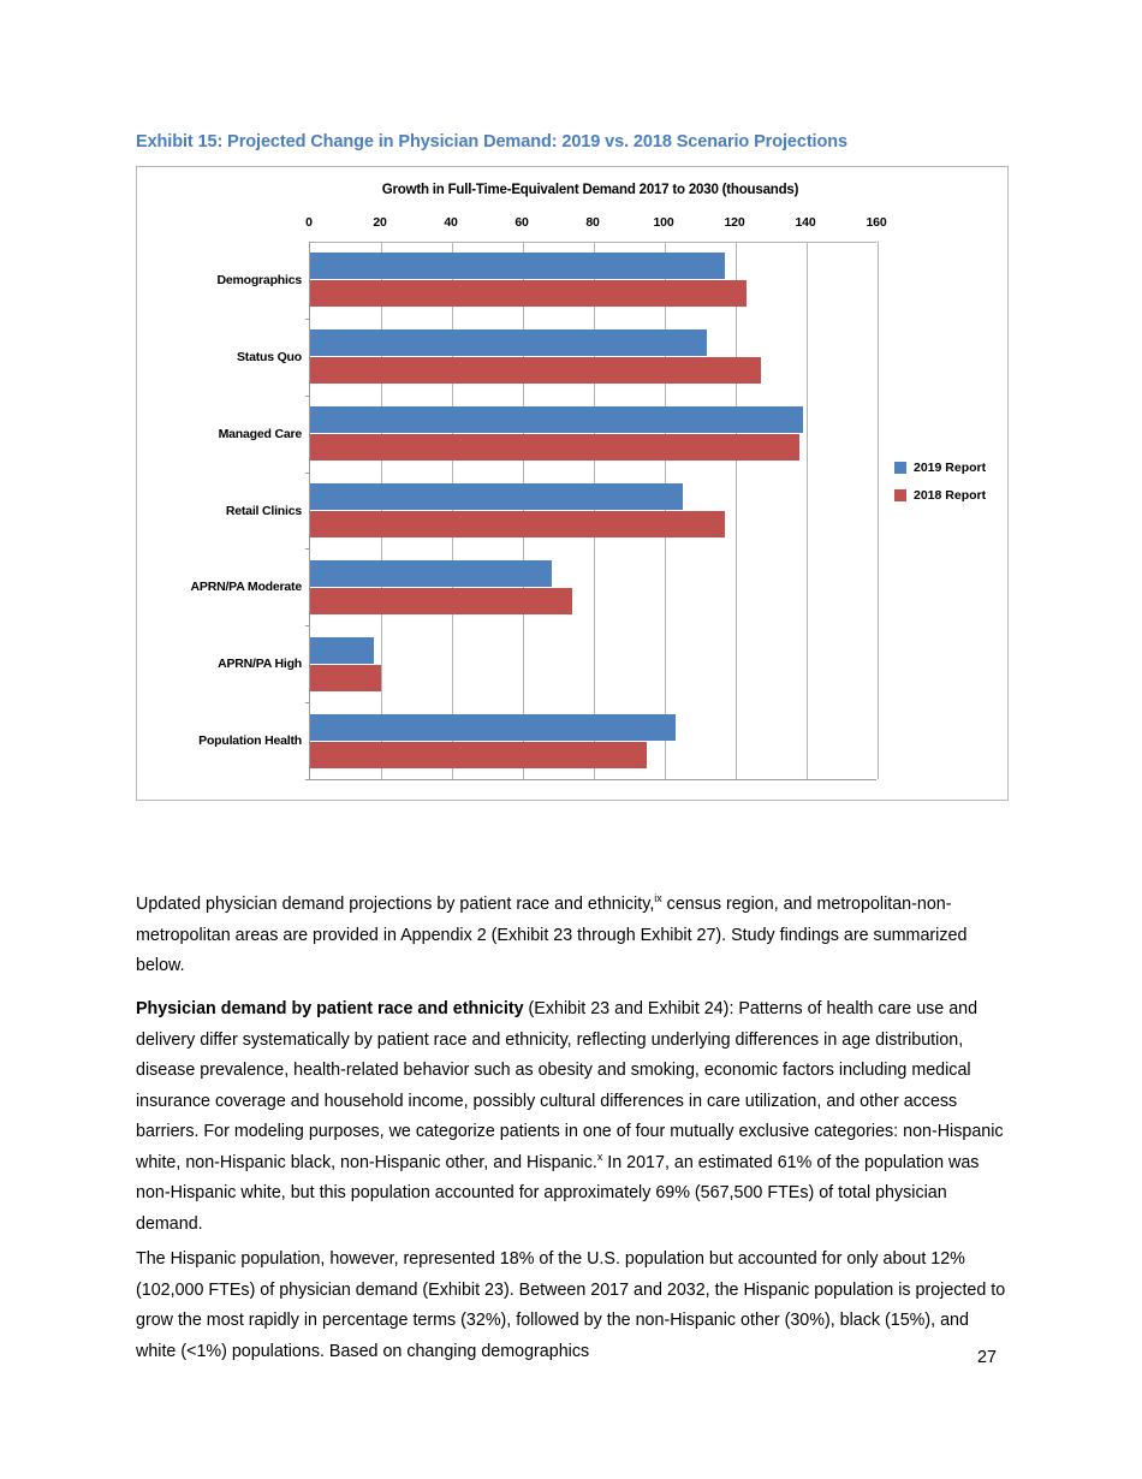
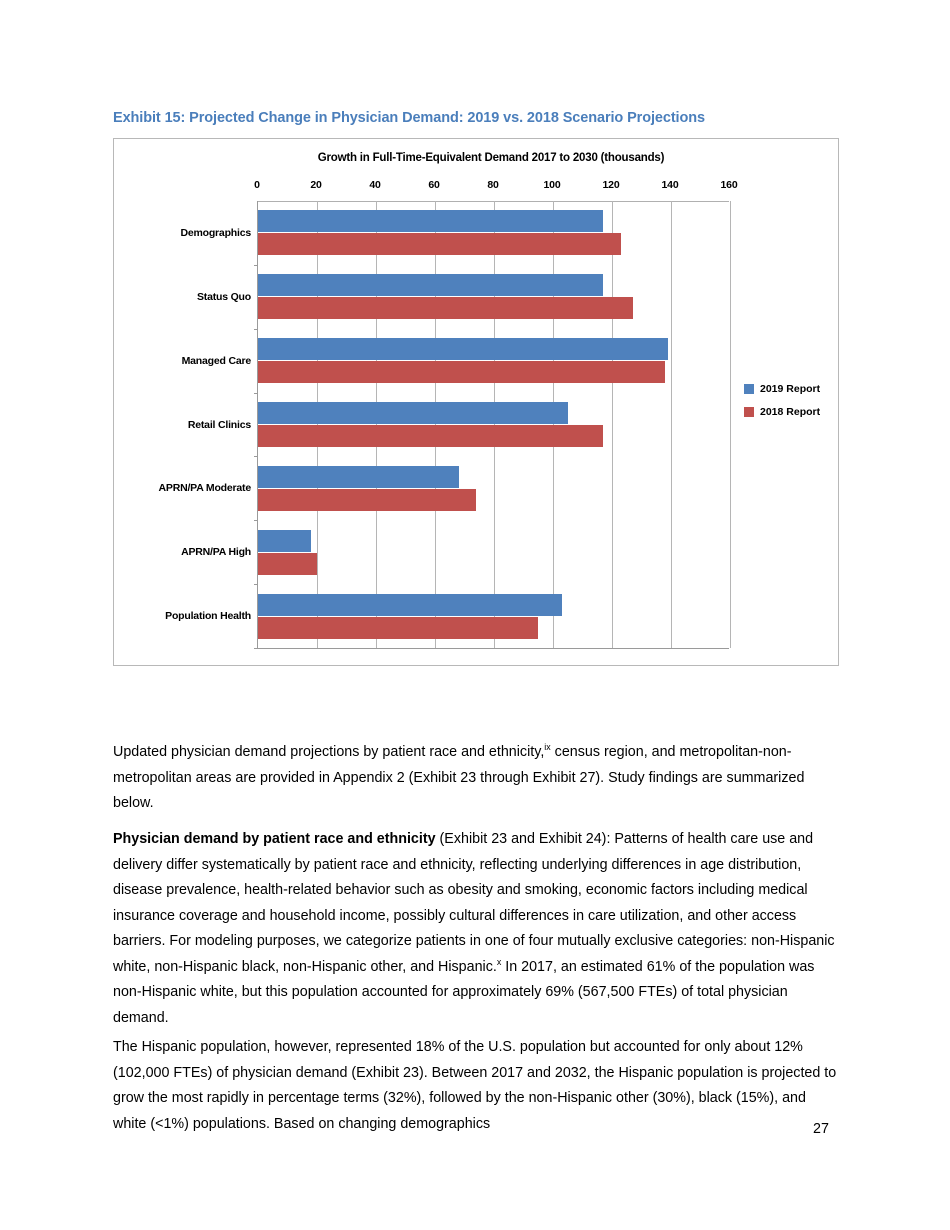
2019 Report/Status Quo: 112 -> 117
